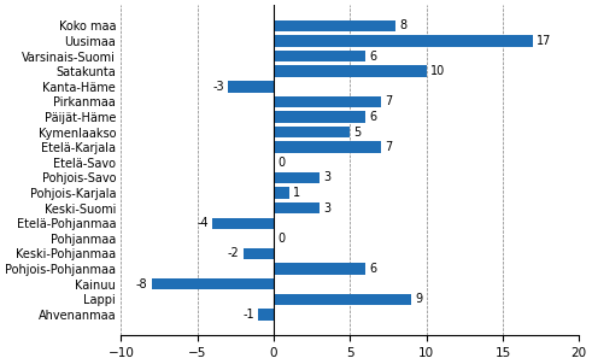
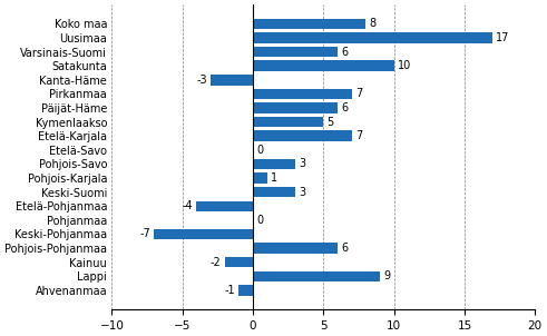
Keski-Pohjanmaa: -2 -> -7
Kainuu: -8 -> -2
